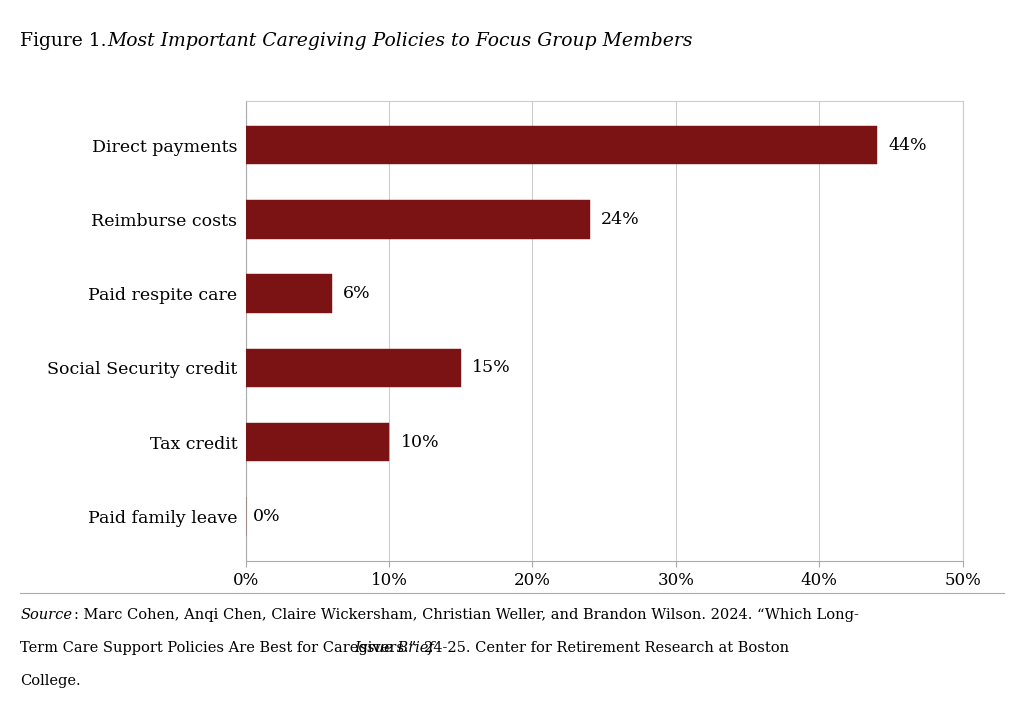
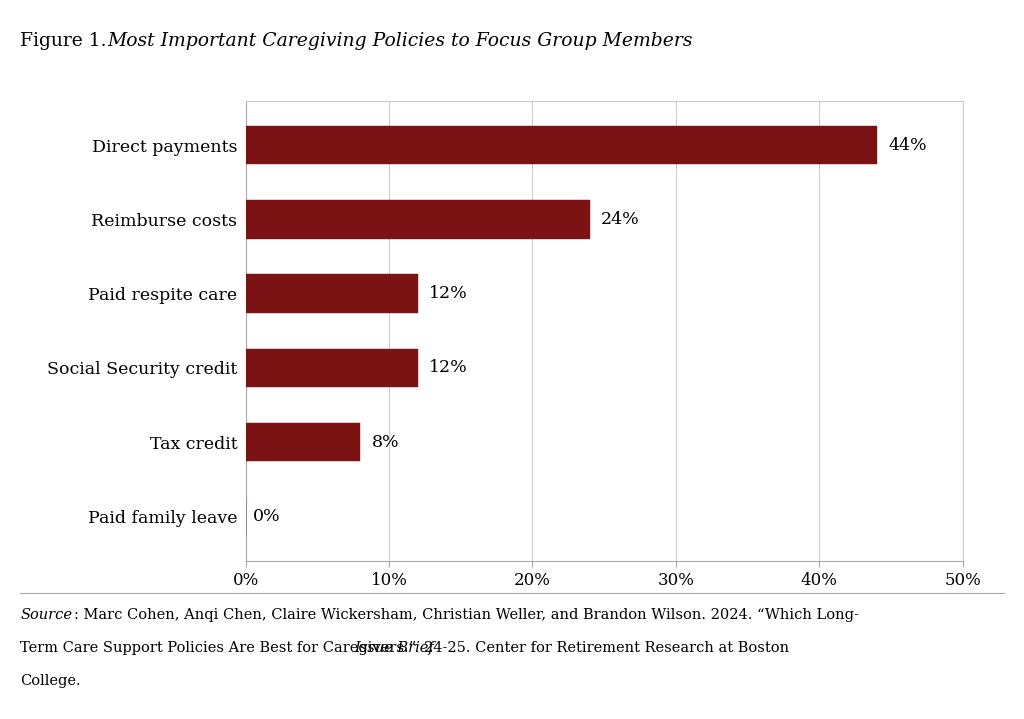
Paid respite care: 6% -> 12%
Social Security credit: 15% -> 12%
Tax credit: 10% -> 8%
